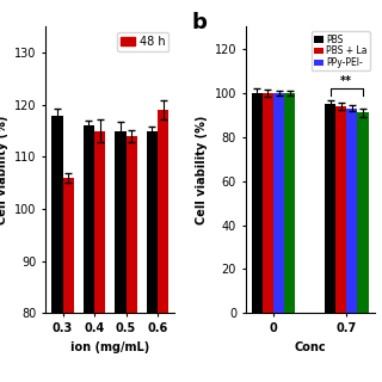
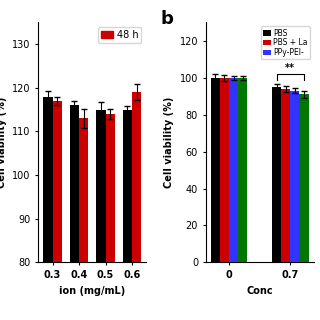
48 h/0.3: 106 -> 117
48 h/0.4: 115 -> 113
